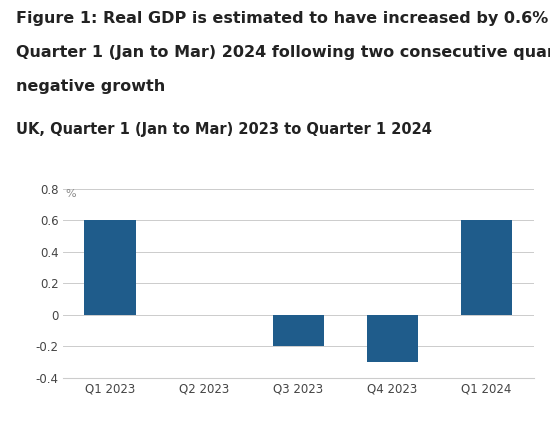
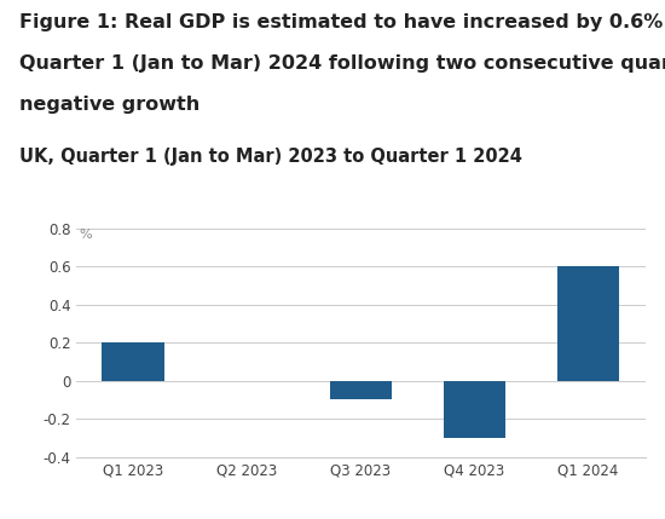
Q1 2023: 0.6 -> 0.2
Q3 2023: -0.2 -> -0.1
